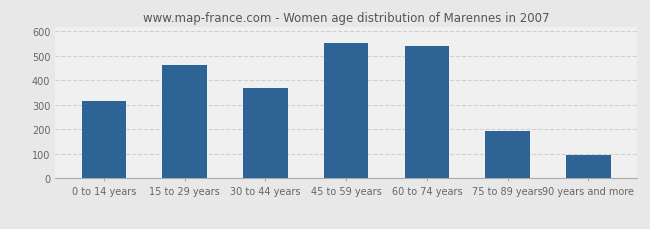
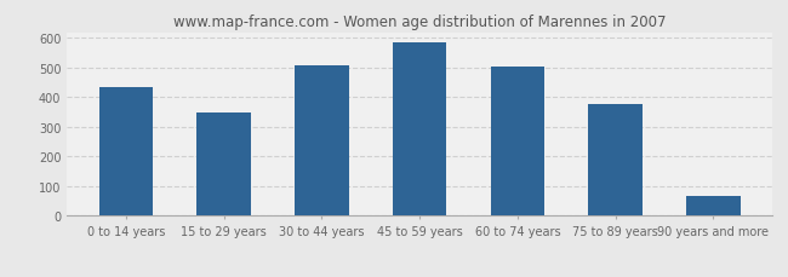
0 to 14 years: 315 -> 435
15 to 29 years: 465 -> 350
30 to 44 years: 370 -> 510
45 to 59 years: 555 -> 585
60 to 74 years: 540 -> 503
75 to 89 years: 195 -> 378
90 years and more: 95 -> 68
